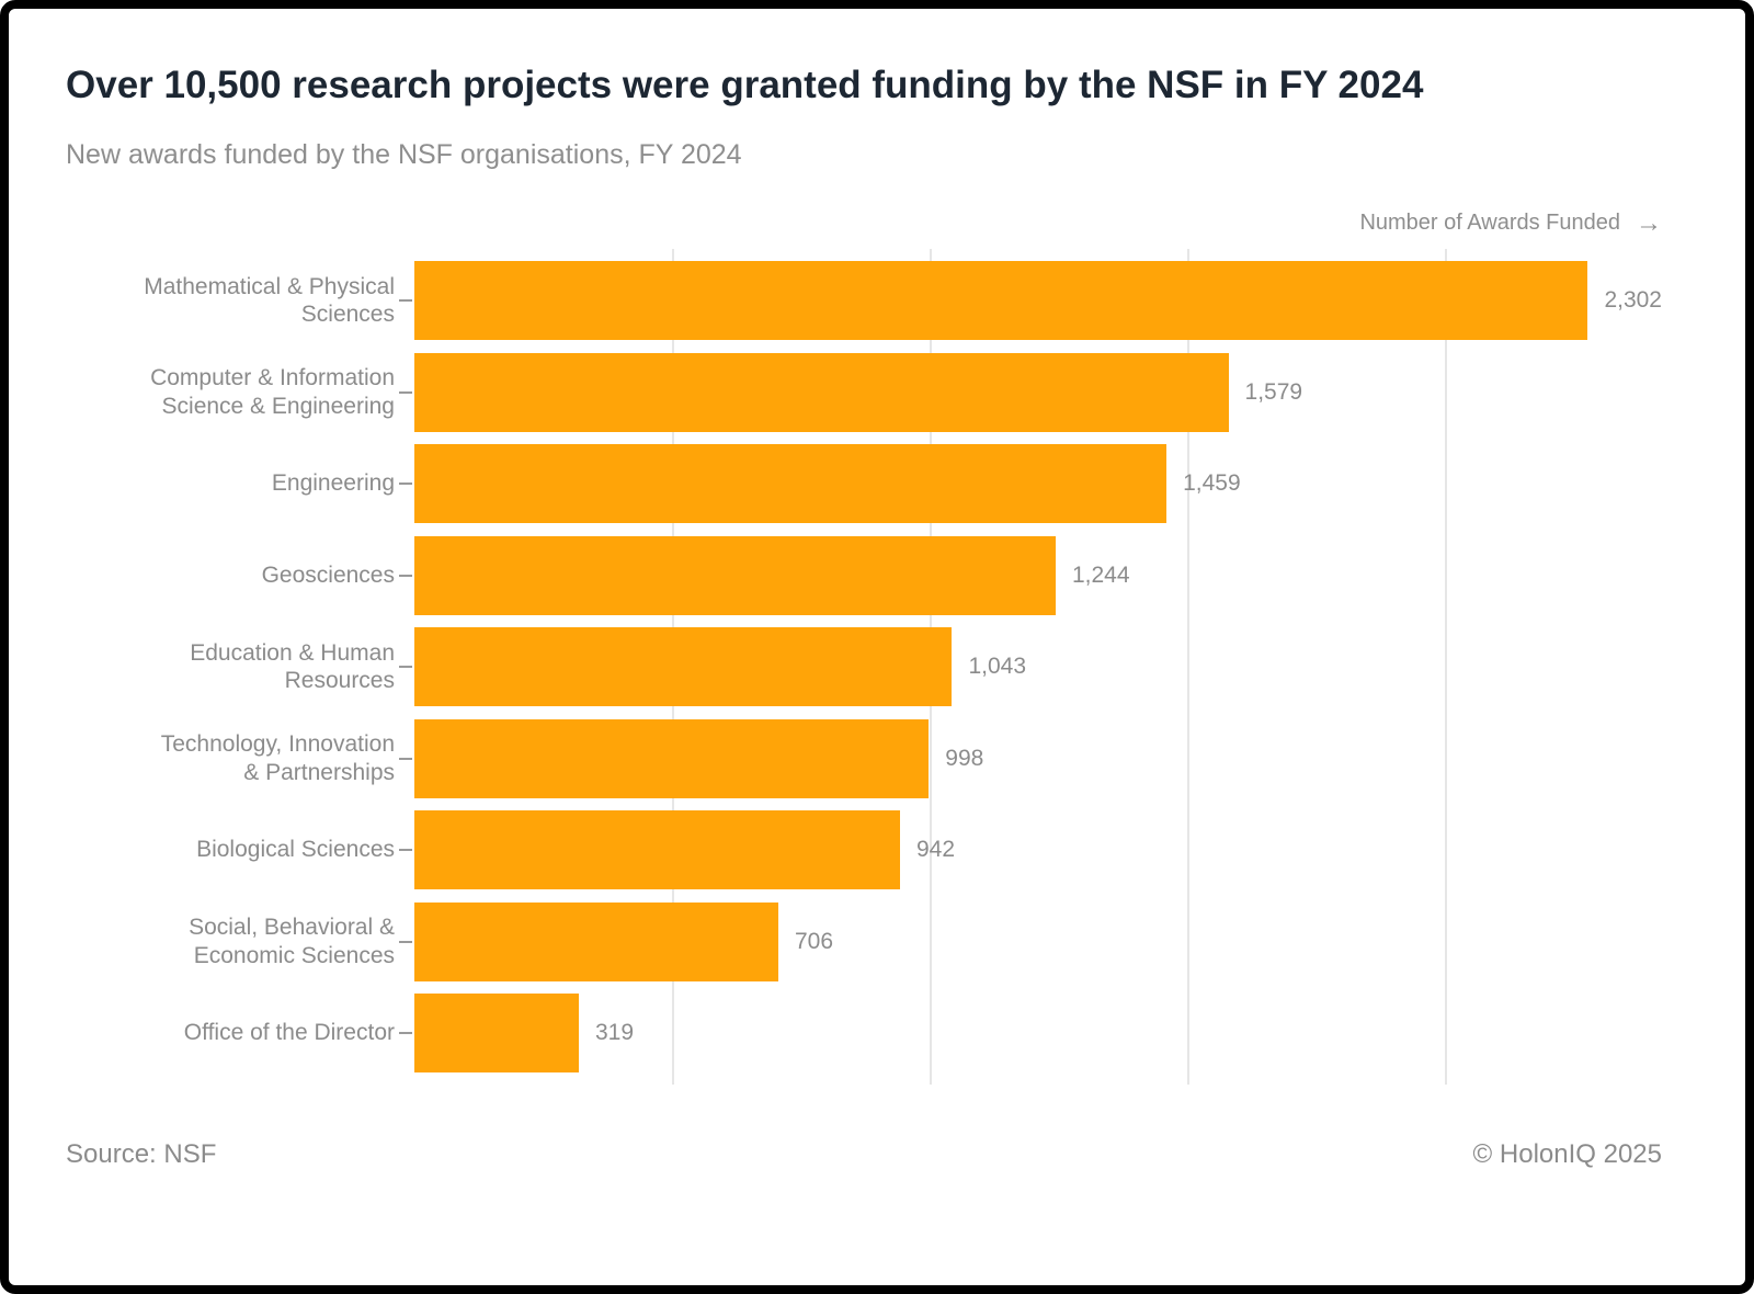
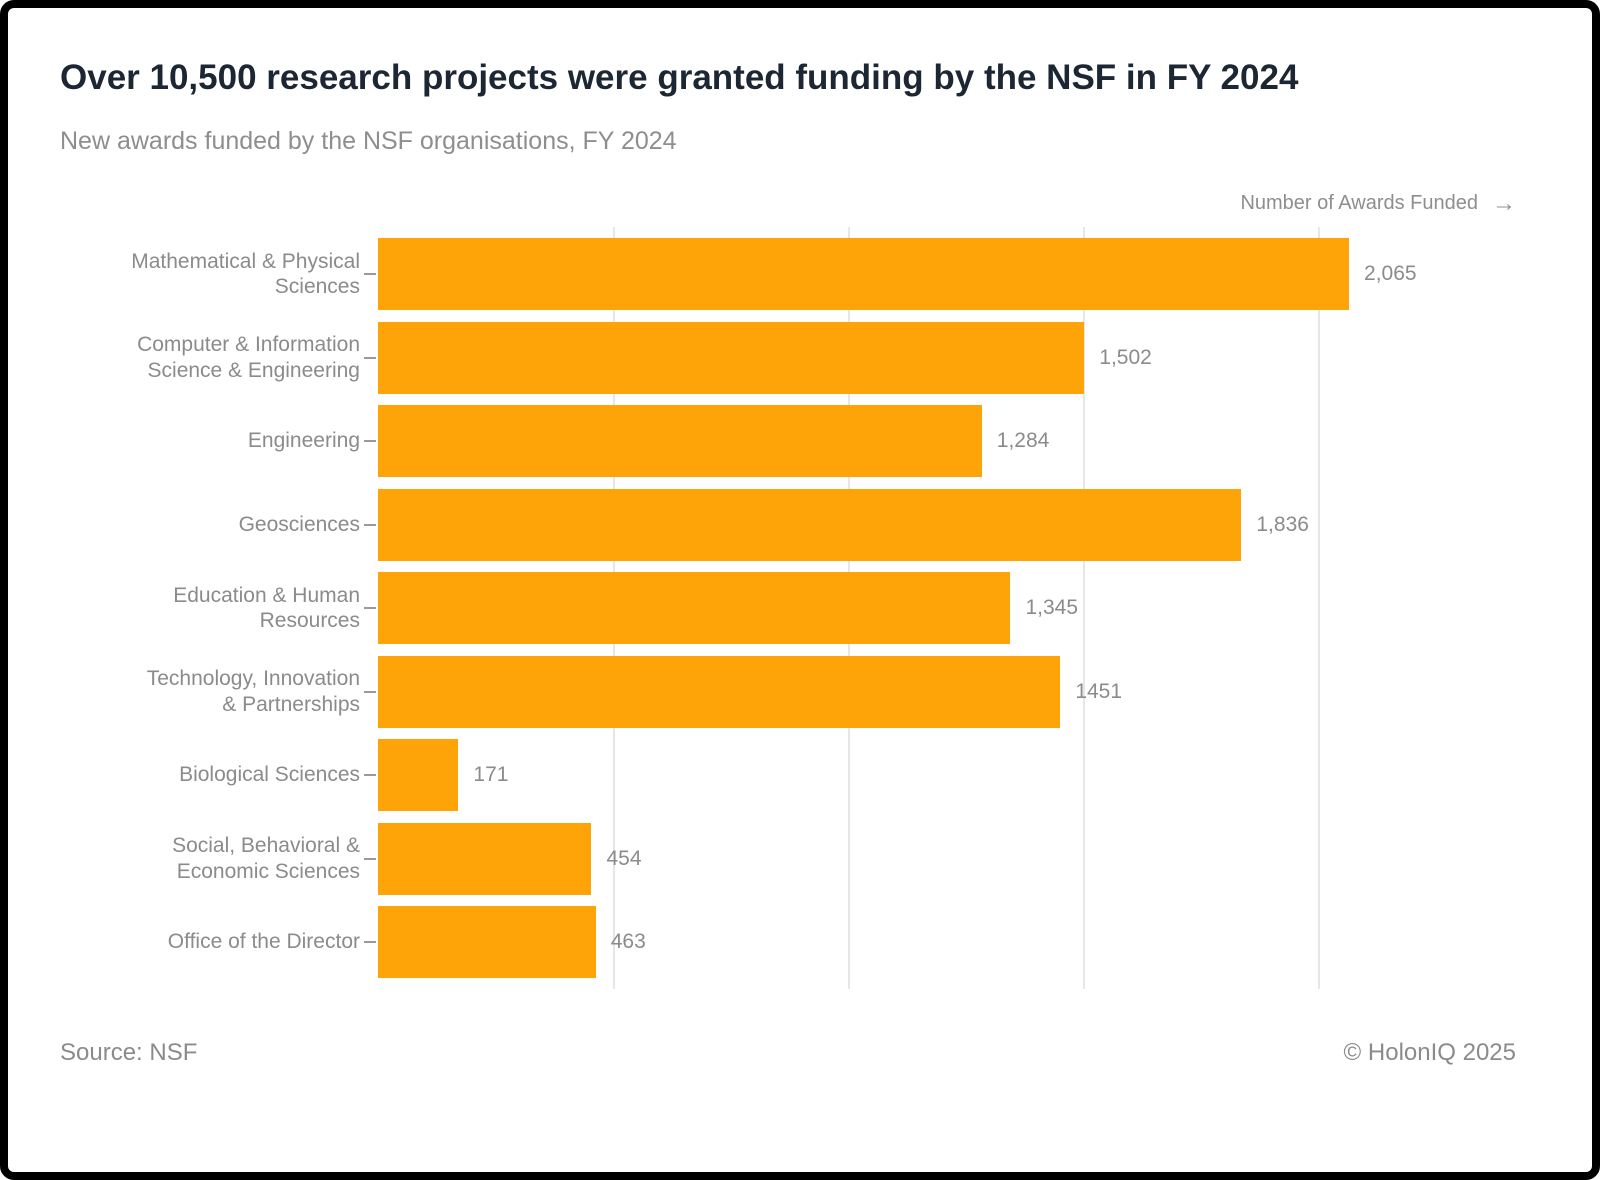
Mathematical & Physical Sciences: 2,302 -> 2,065
Computer & Information Science & Engineering: 1,579 -> 1,502
Engineering: 1,459 -> 1,284
Geosciences: 1,244 -> 1,836
Education & Human Resources: 1,043 -> 1,345
Technology, Innovation & Partnerships: 998 -> 1451
Biological Sciences: 942 -> 171
Social, Behavioral & Economic Sciences: 706 -> 454
Office of the Director: 319 -> 463
